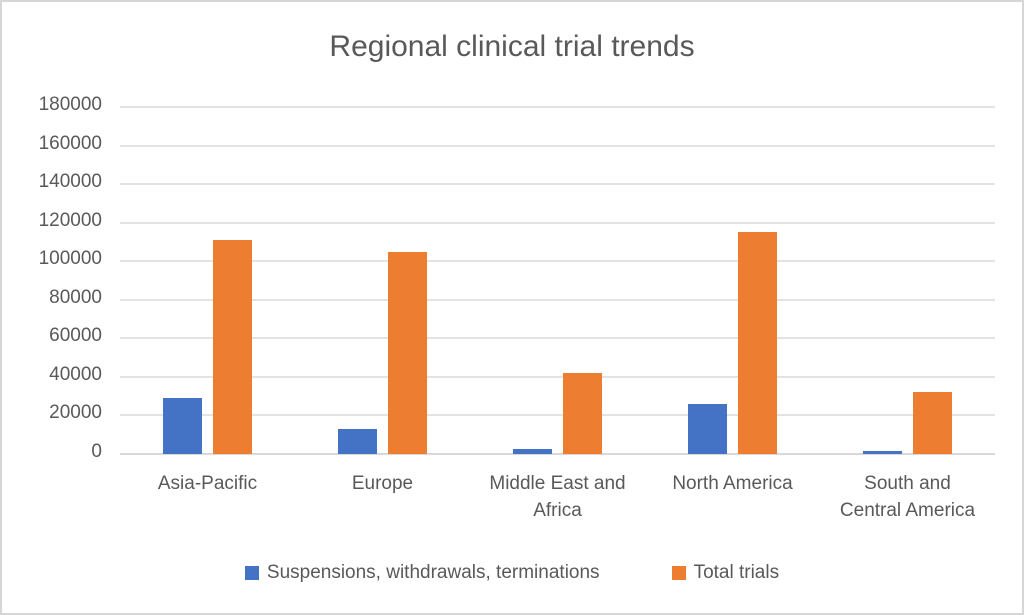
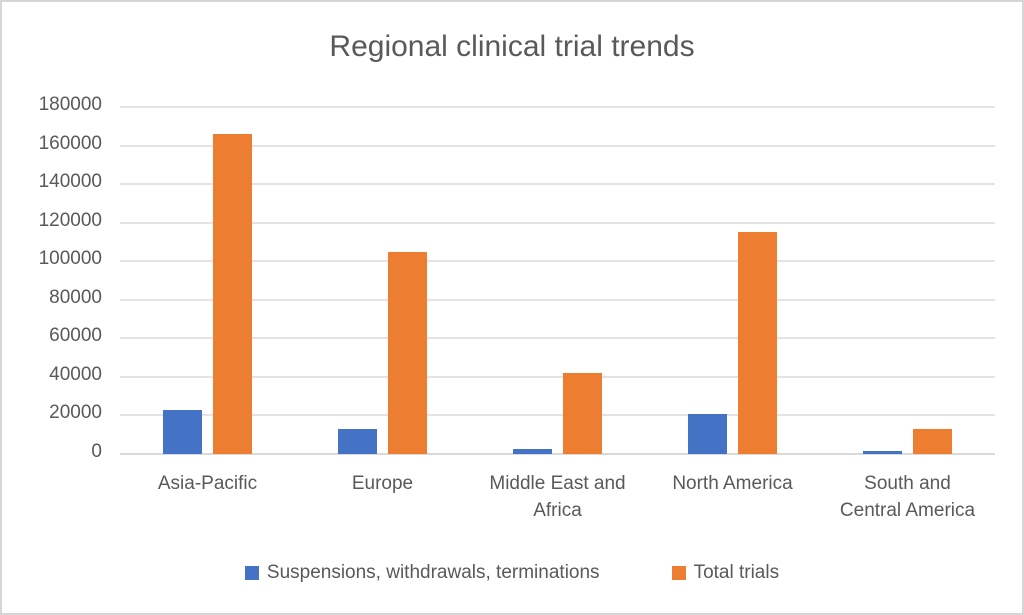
Suspensions, withdrawals, terminations/Asia-Pacific: 29000 -> 23000
Total trials/Asia-Pacific: 111000 -> 166000
Suspensions, withdrawals, terminations/North America: 26000 -> 20000
Total trials/South and Central America: 32000 -> 13000
